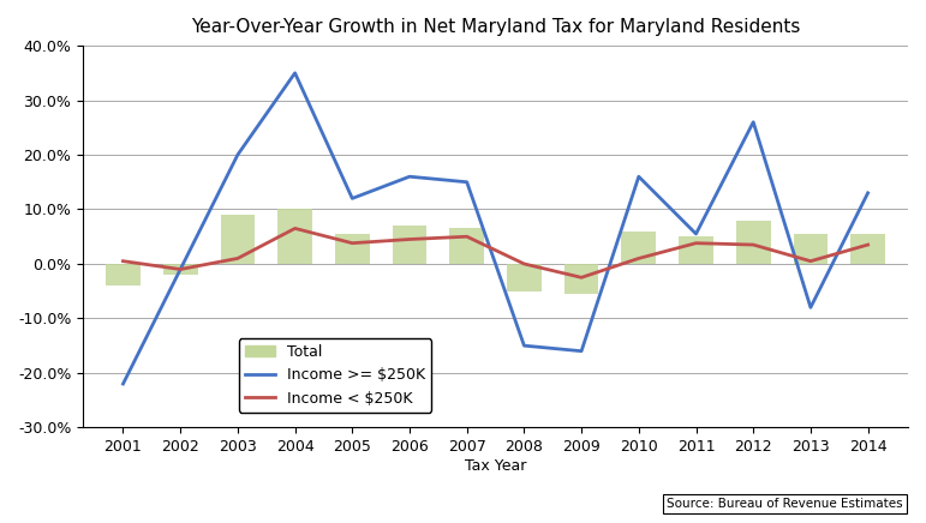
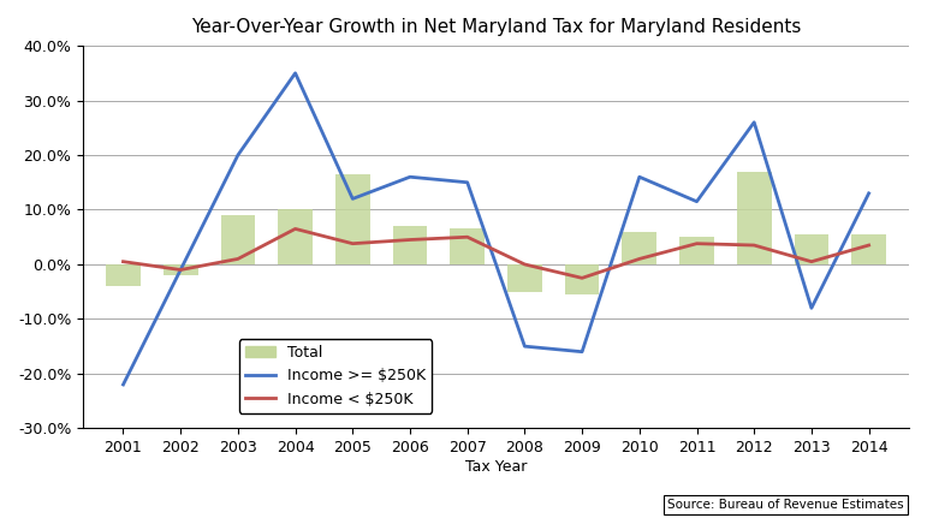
Total/2005: 5.5% -> 16.5%
Income >= $250K/2011: 5.5% -> 11.5%
Total/2012: 8.0% -> 17.0%
